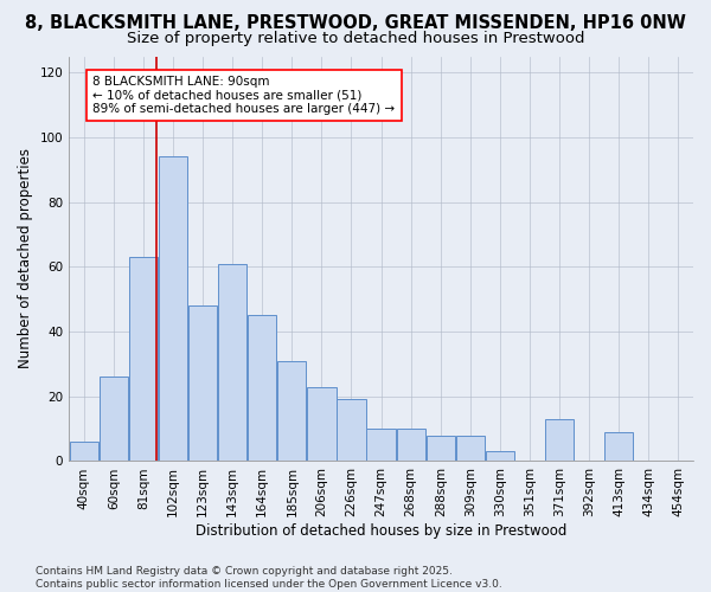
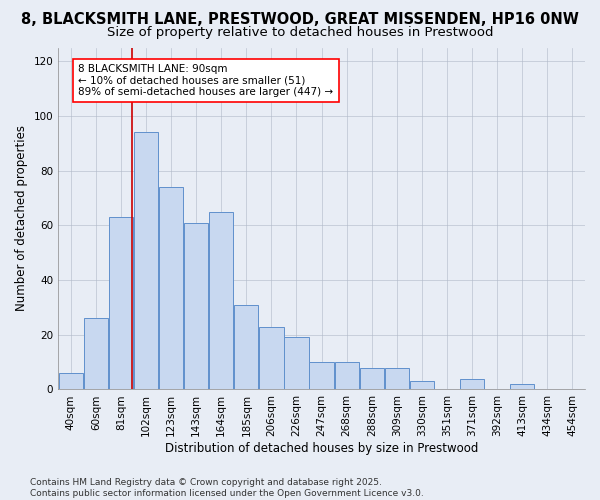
123sqm: 48 -> 74
164sqm: 45 -> 65
371sqm: 13 -> 4
413sqm: 9 -> 2
